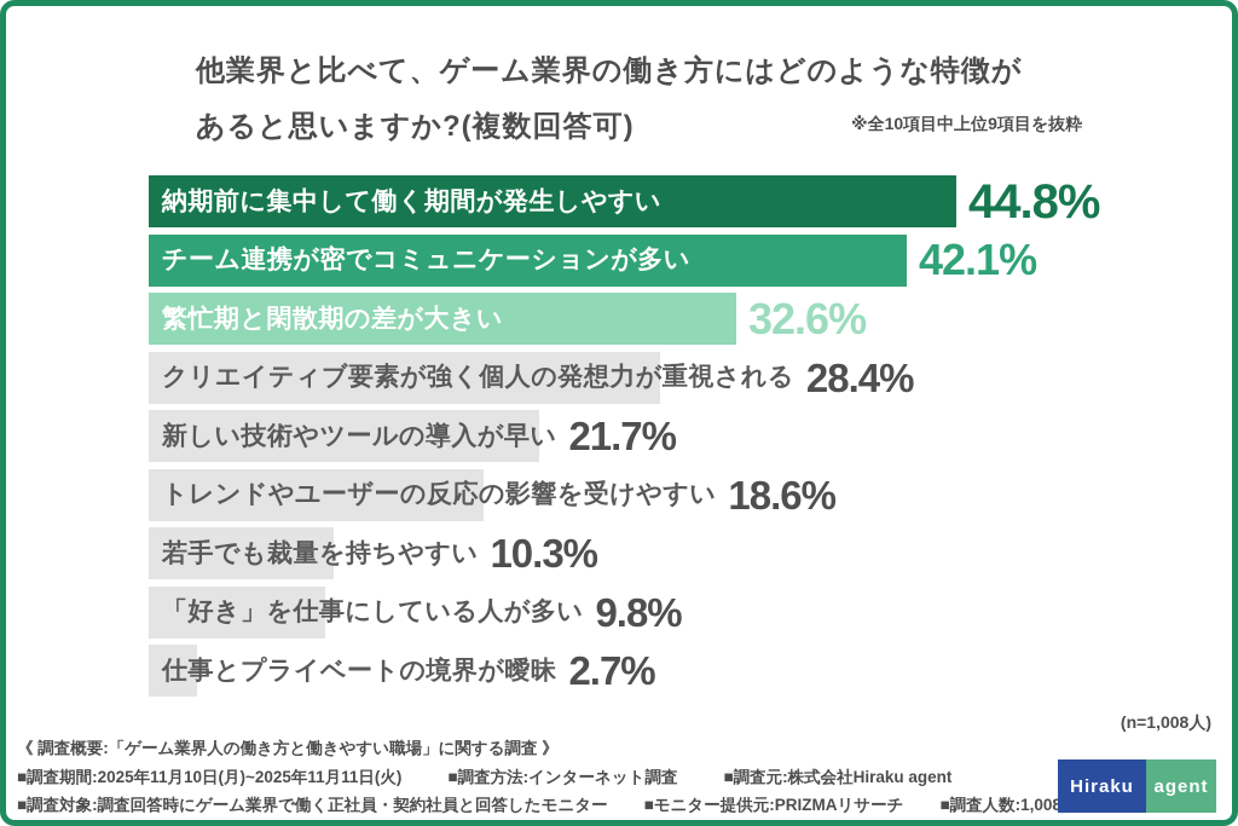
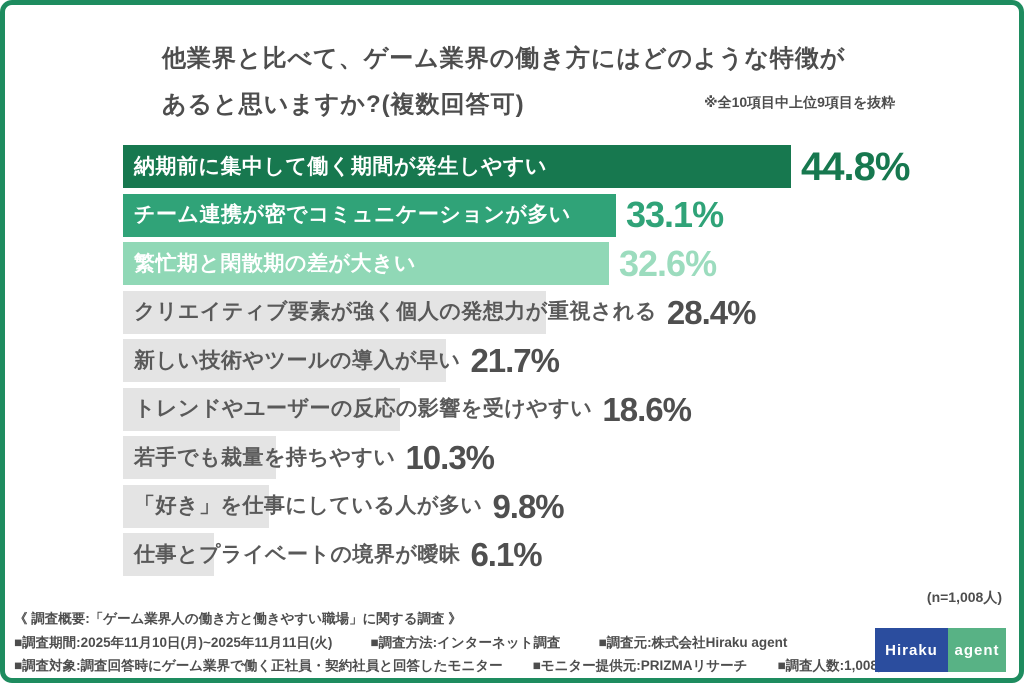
チーム連携が密でコミュニケーションが多い: 42.1% -> 33.1%
仕事とプライベートの境界が曖昧: 2.7% -> 6.1%
